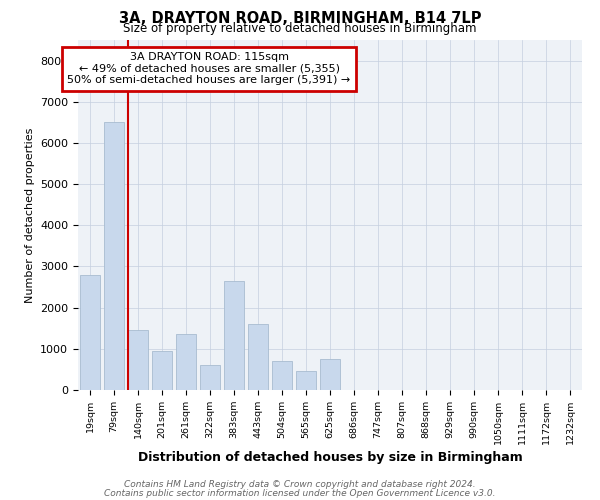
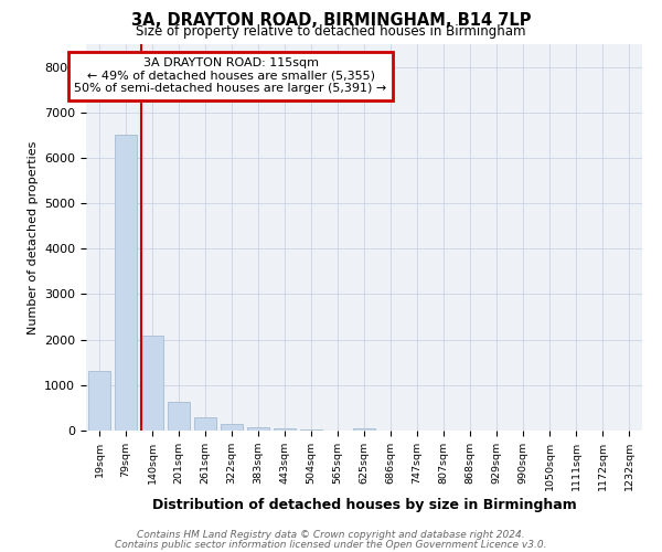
19sqm: 2800 -> 1300
140sqm: 1450 -> 2080
201sqm: 950 -> 640
261sqm: 1350 -> 290
322sqm: 600 -> 140
383sqm: 2650 -> 80
443sqm: 1600 -> 40
504sqm: 700 -> 20
565sqm: 450 -> 10
625sqm: 750 -> 60
